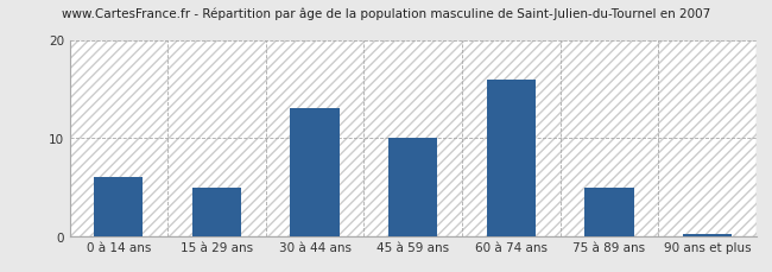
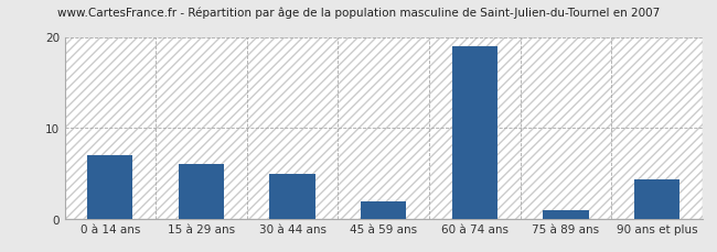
0 à 14 ans: 6.0 -> 7.0
15 à 29 ans: 5.0 -> 6.0
30 à 44 ans: 13.0 -> 5.0
45 à 59 ans: 10.0 -> 2.0
60 à 74 ans: 16.0 -> 19.0
75 à 89 ans: 5.0 -> 1.0
90 ans et plus: 0.3 -> 4.4
